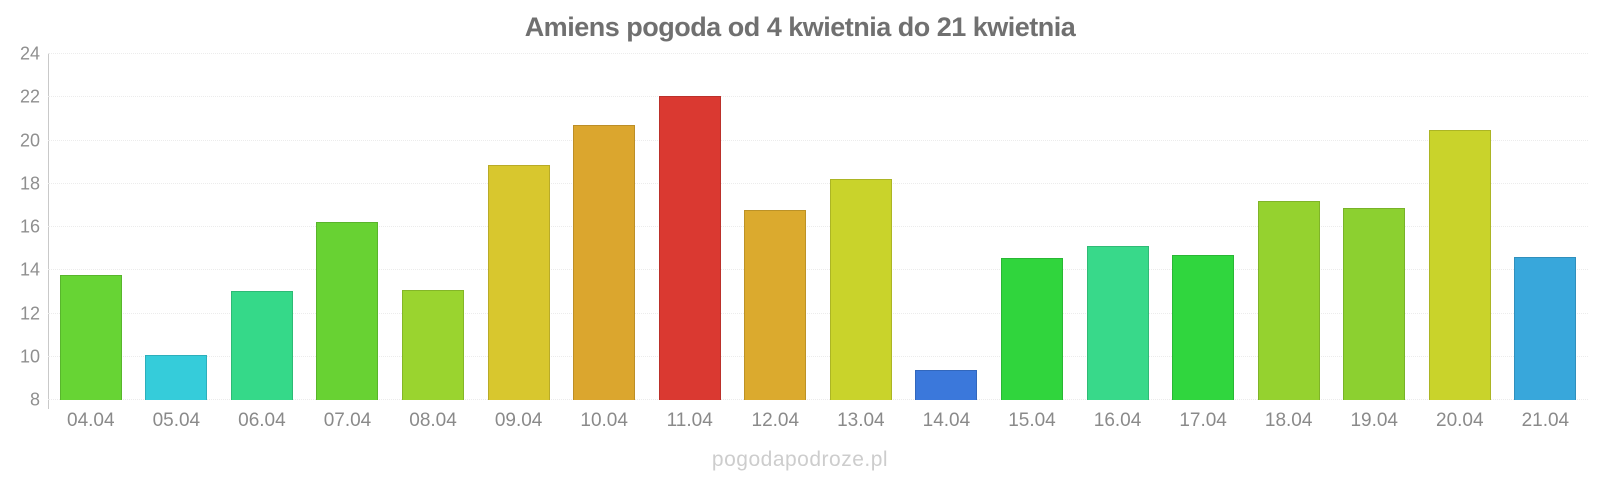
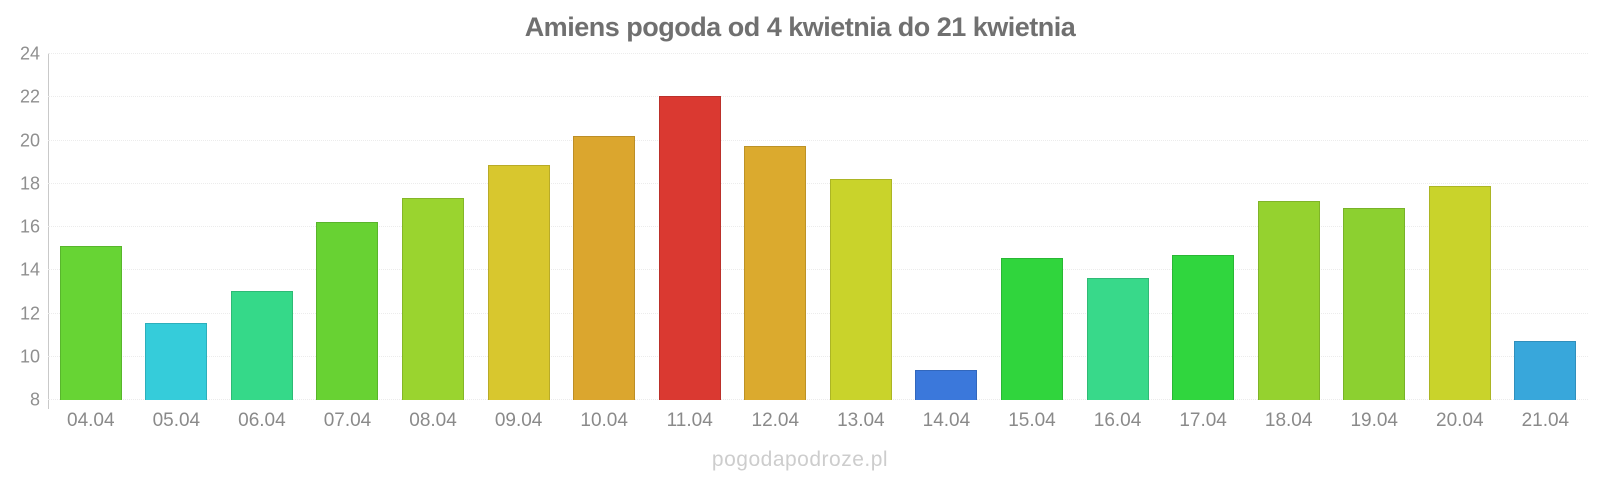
04.04: 13.8 -> 15.1
05.04: 10.1 -> 11.6
08.04: 13.1 -> 17.4
10.04: 20.7 -> 20.2
12.04: 16.8 -> 19.8
16.04: 15.1 -> 13.7
20.04: 20.5 -> 17.9
21.04: 14.6 -> 10.8
